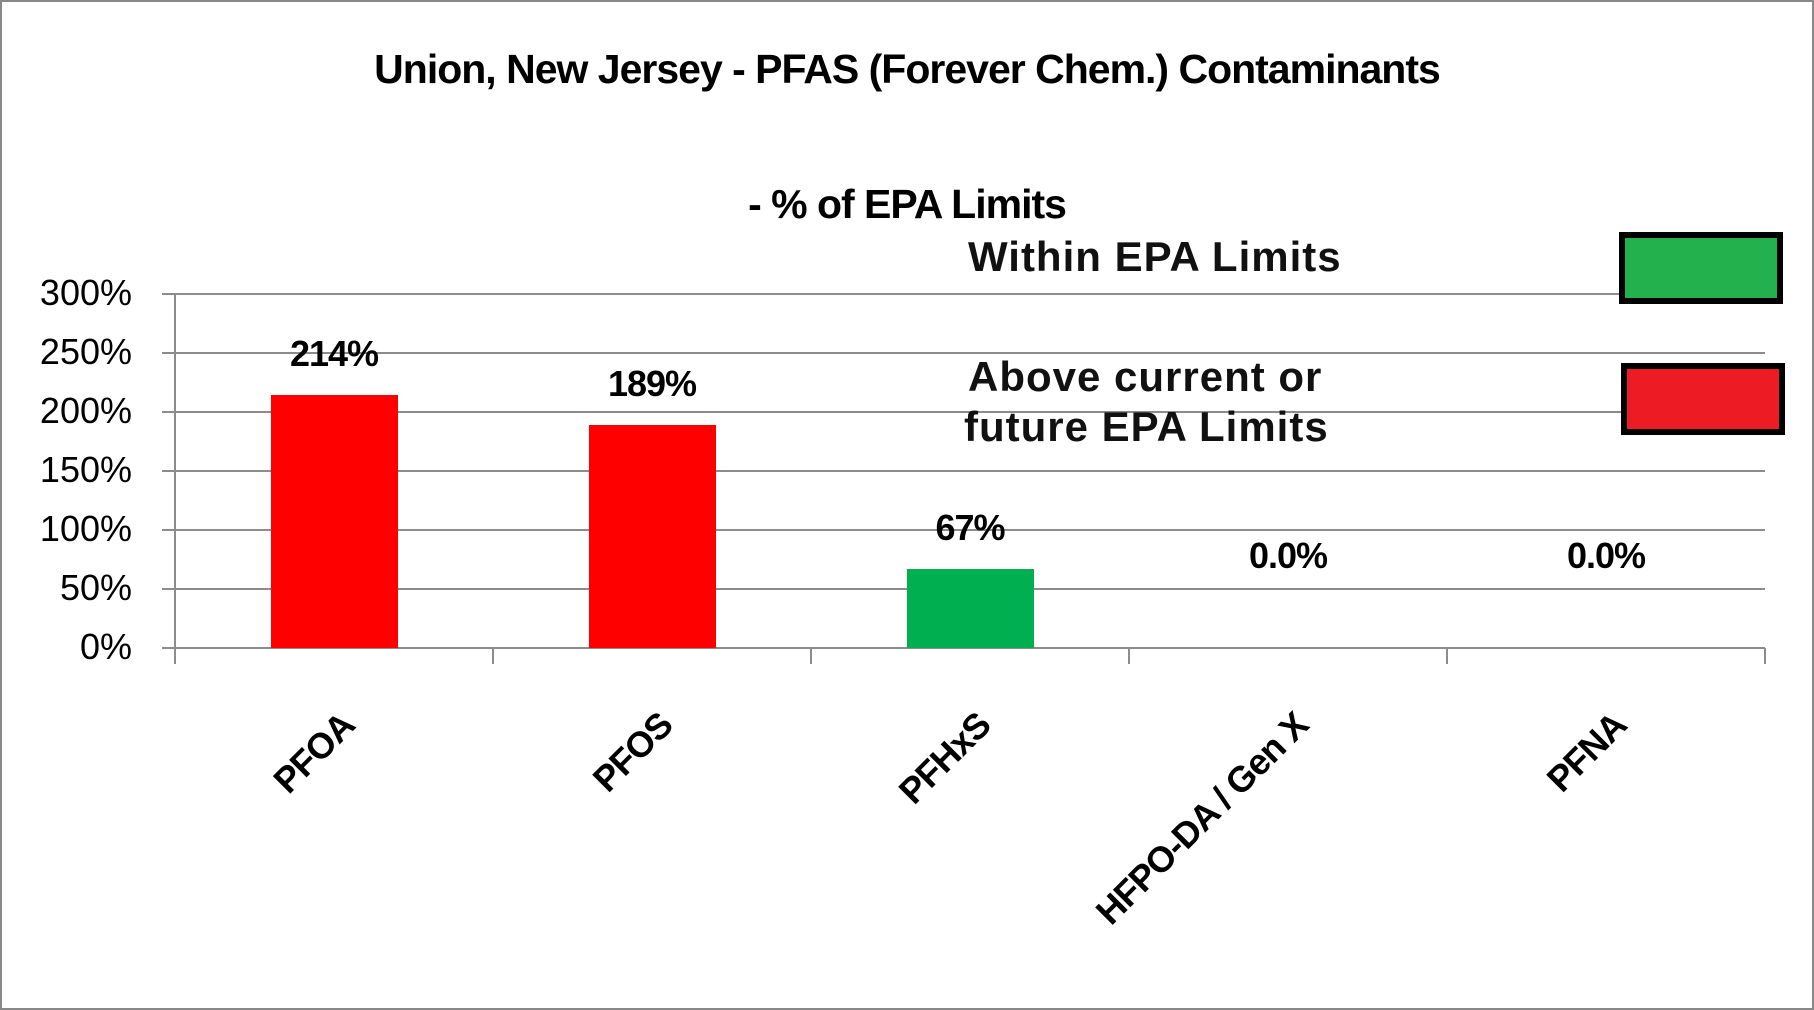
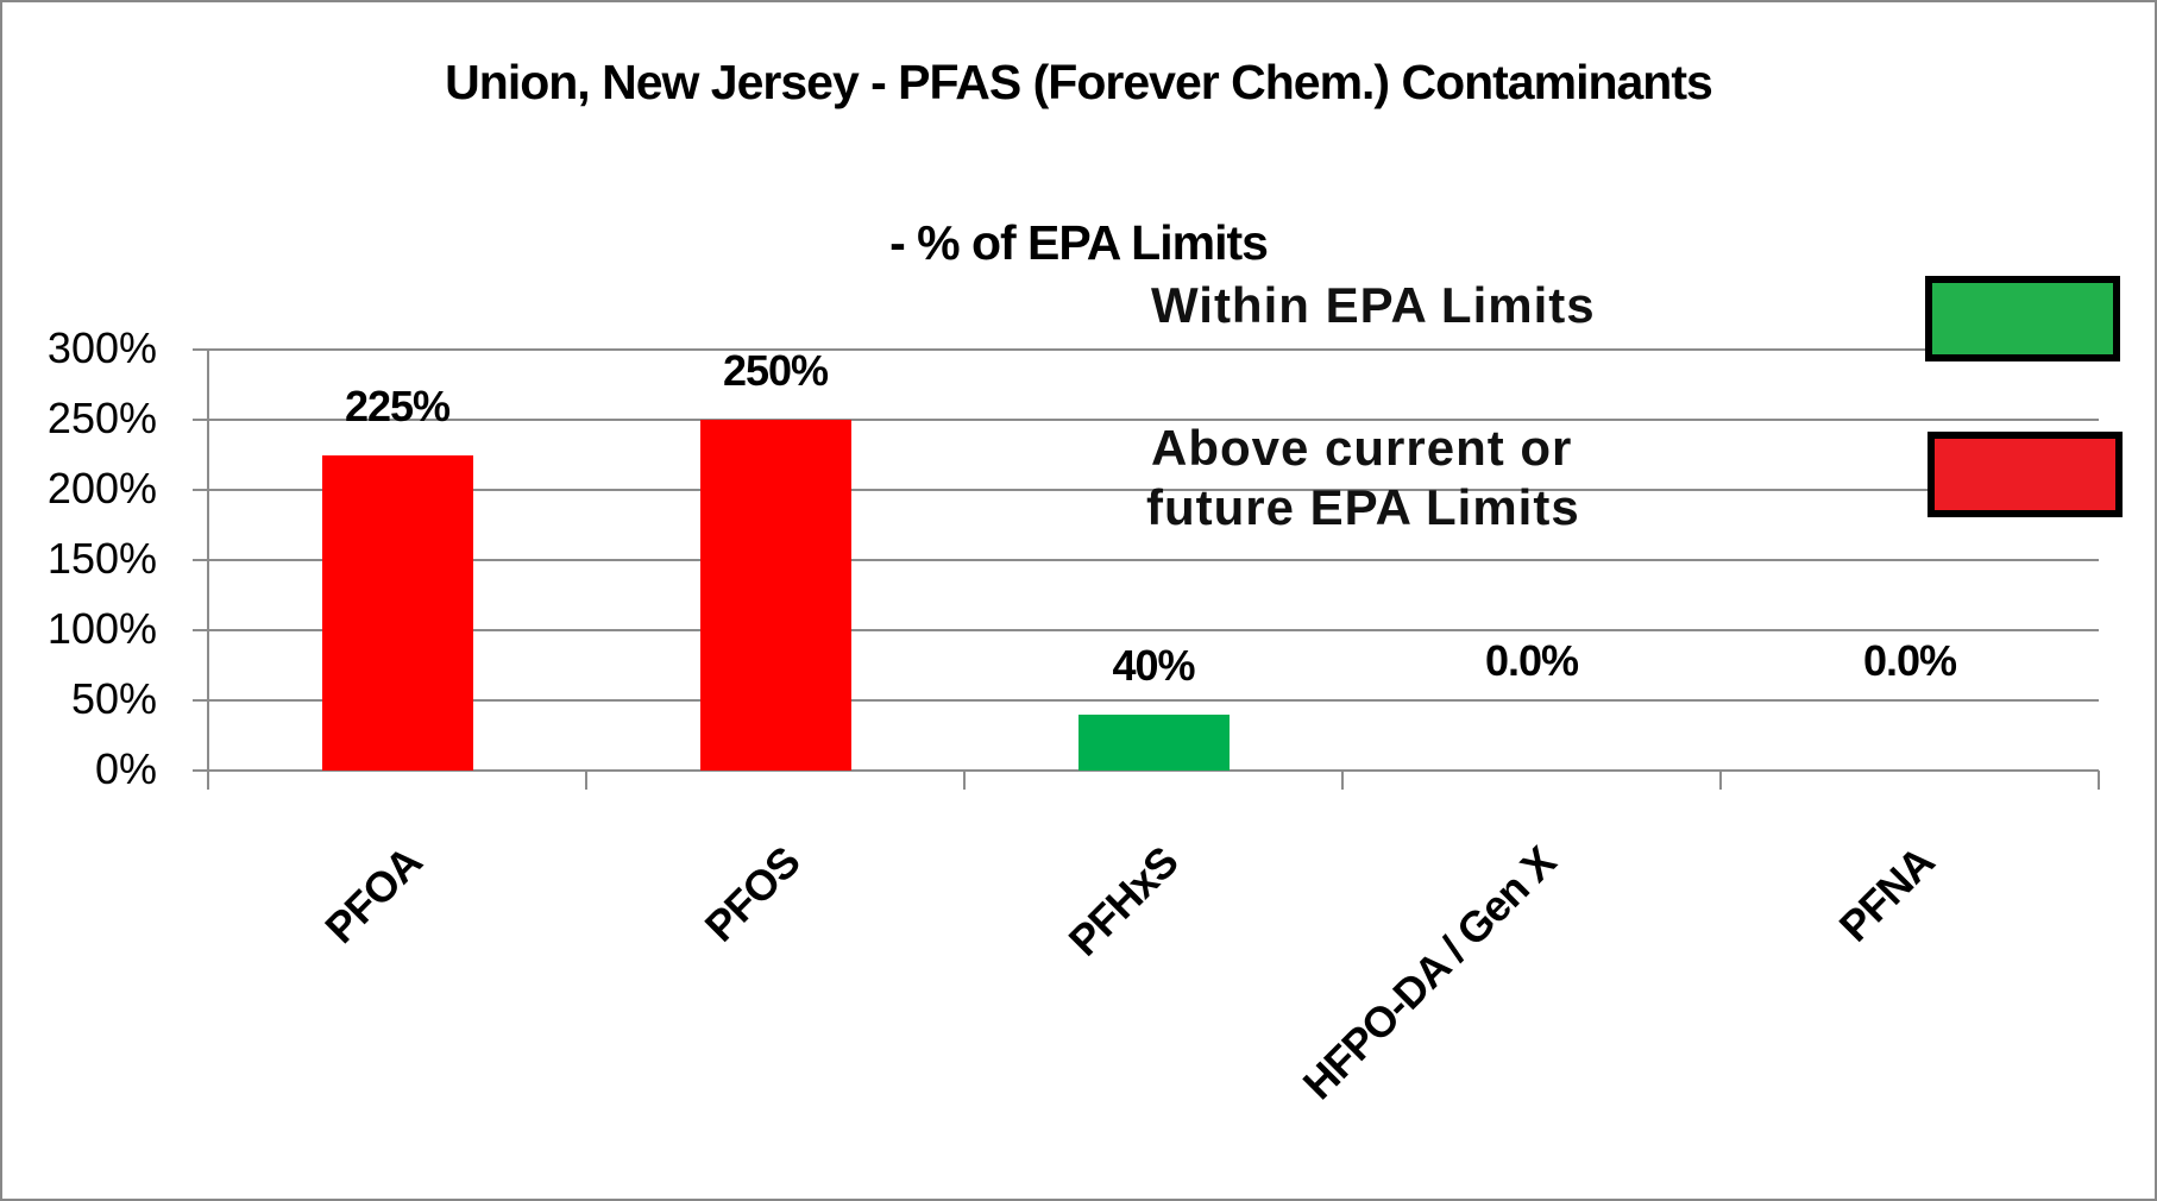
PFOA: 214% -> 225%
PFOS: 189% -> 250%
PFHxS: 67% -> 40%
